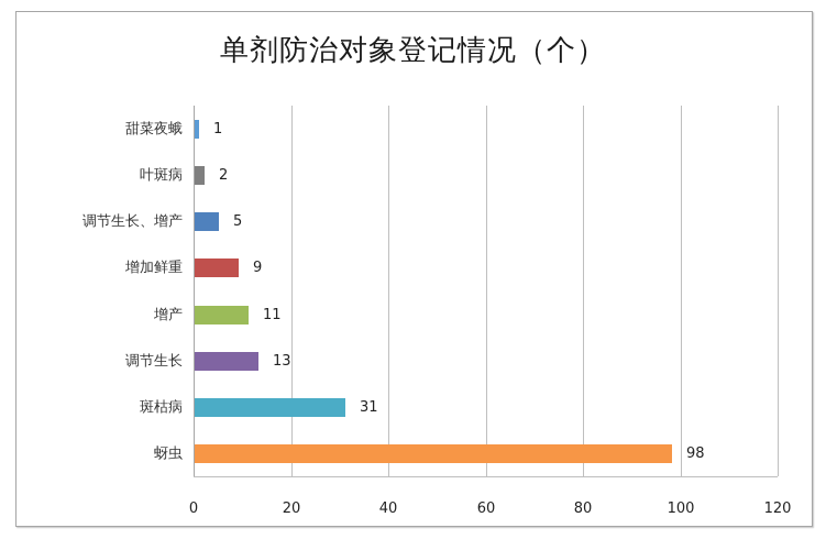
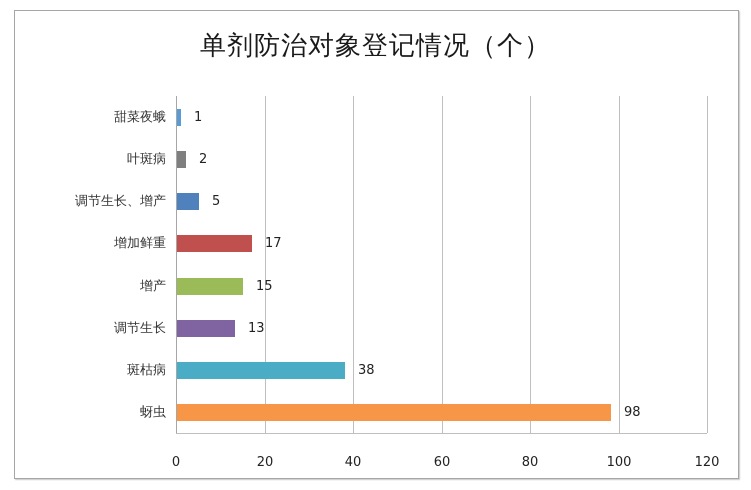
增加鲜重: 9 -> 17
增产: 11 -> 15
斑枯病: 31 -> 38
